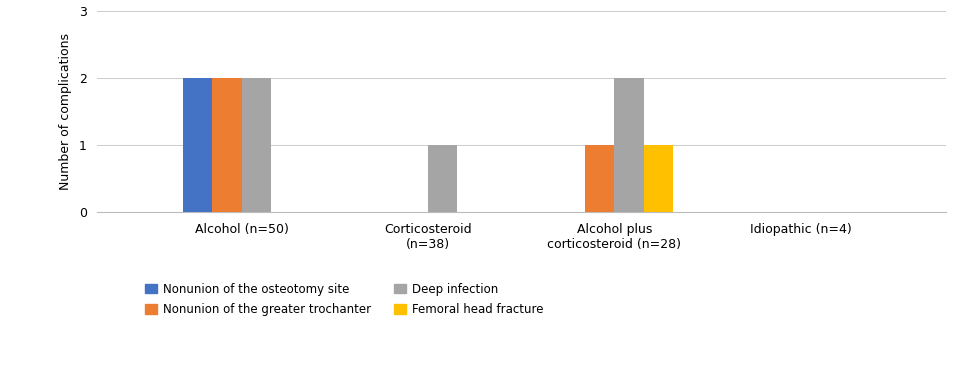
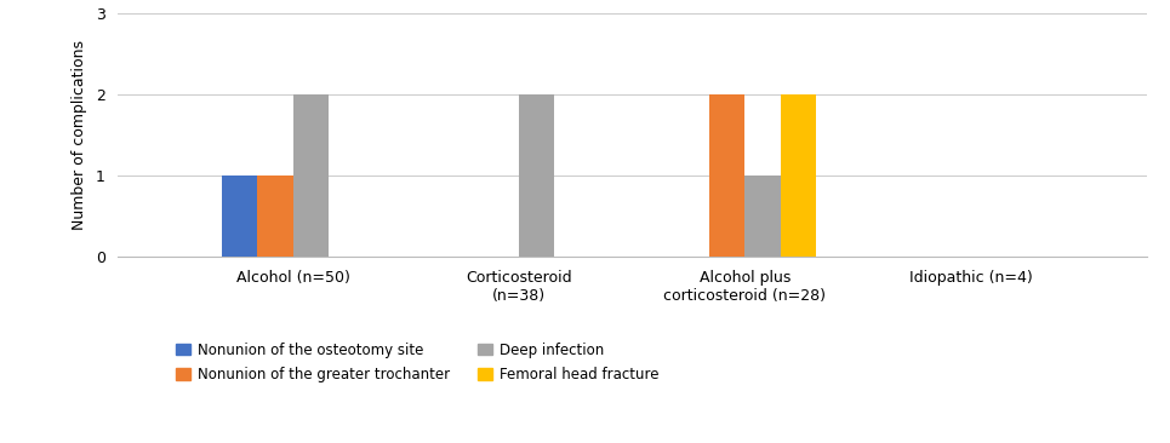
Nonunion of the osteotomy site/Alcohol (n=50): 2 -> 1
Nonunion of the greater trochanter/Alcohol (n=50): 2 -> 1
Deep infection/Corticosteroid (n=38): 1 -> 2
Nonunion of the greater trochanter/Alcohol plus corticosteroid (n=28): 1 -> 2
Deep infection/Alcohol plus corticosteroid (n=28): 2 -> 1
Femoral head fracture/Alcohol plus corticosteroid (n=28): 1 -> 2
